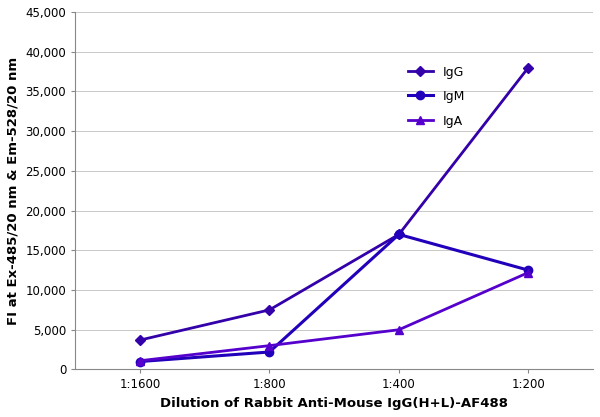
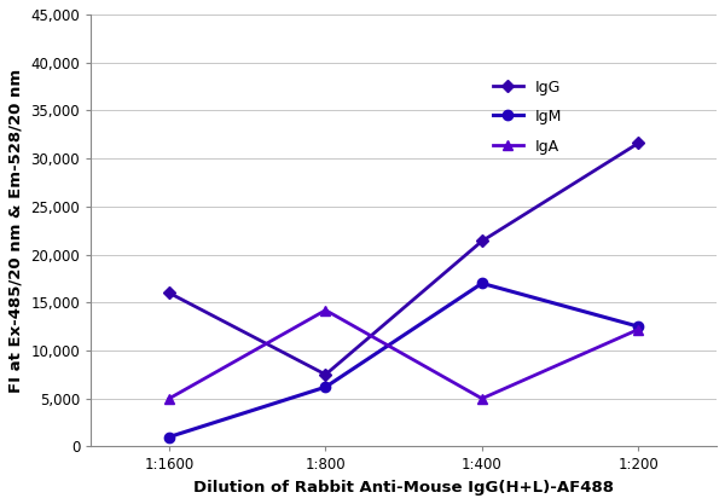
IgG/1:1600: 3,700 -> 16,000
IgA/1:1600: 1,100 -> 5,000
IgM/1:800: 2,200 -> 6,200
IgA/1:800: 3,000 -> 14,200
IgG/1:400: 17,000 -> 21,400
IgG/1:200: 38,000 -> 31,600
